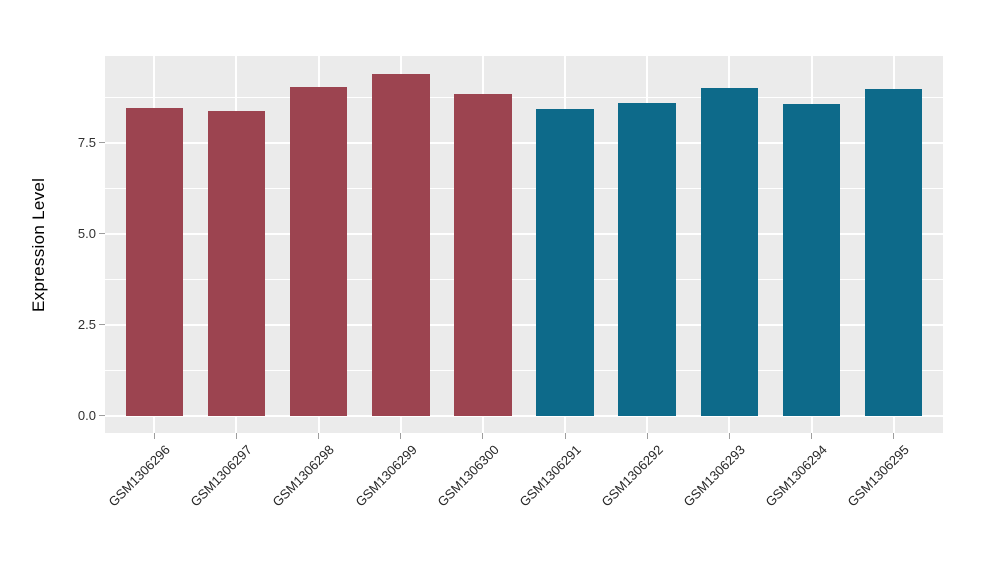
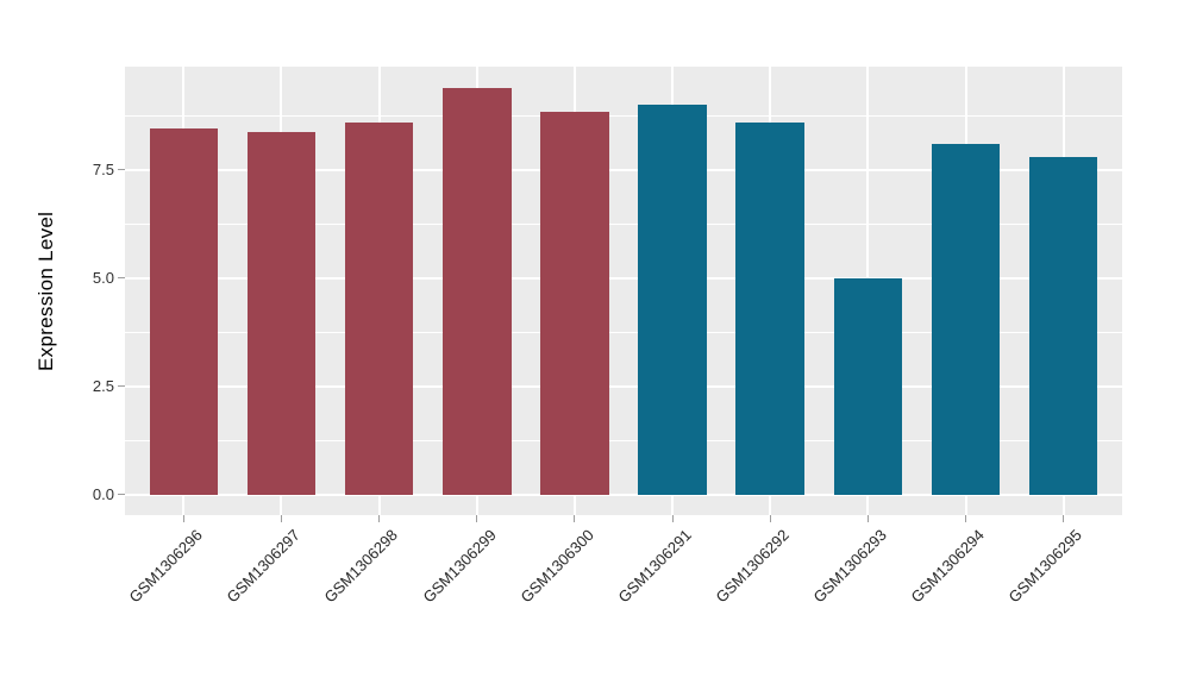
GSM1306298: 9.0 -> 8.6
GSM1306291: 8.4 -> 9.0
GSM1306293: 9.0 -> 5.0
GSM1306294: 8.6 -> 8.1
GSM1306295: 9.0 -> 7.8
